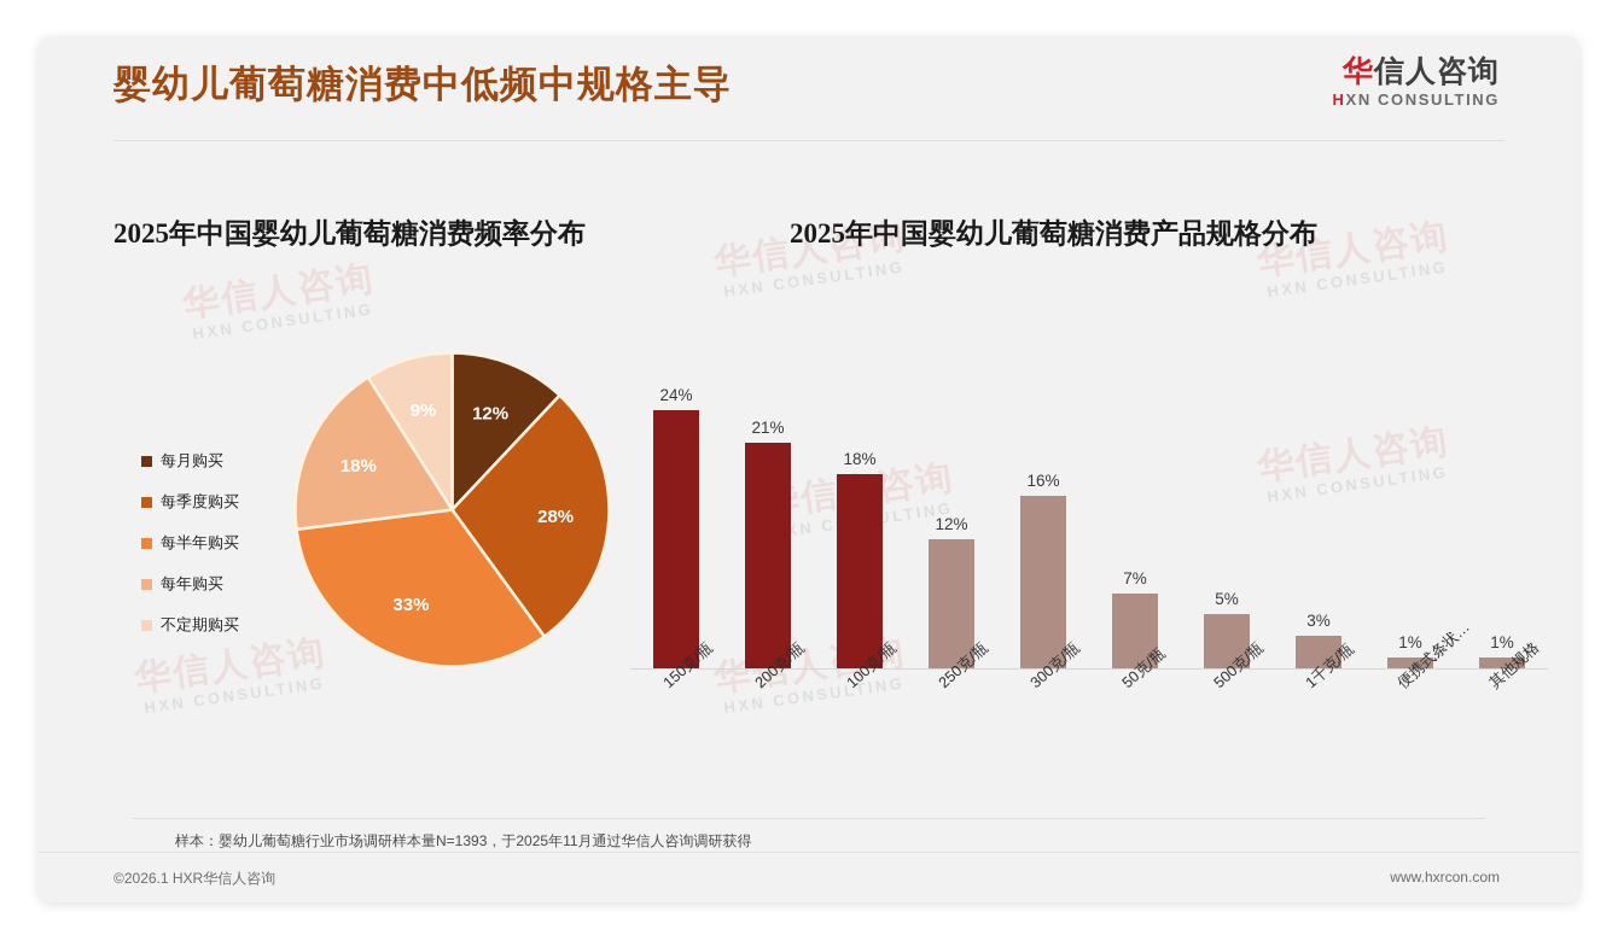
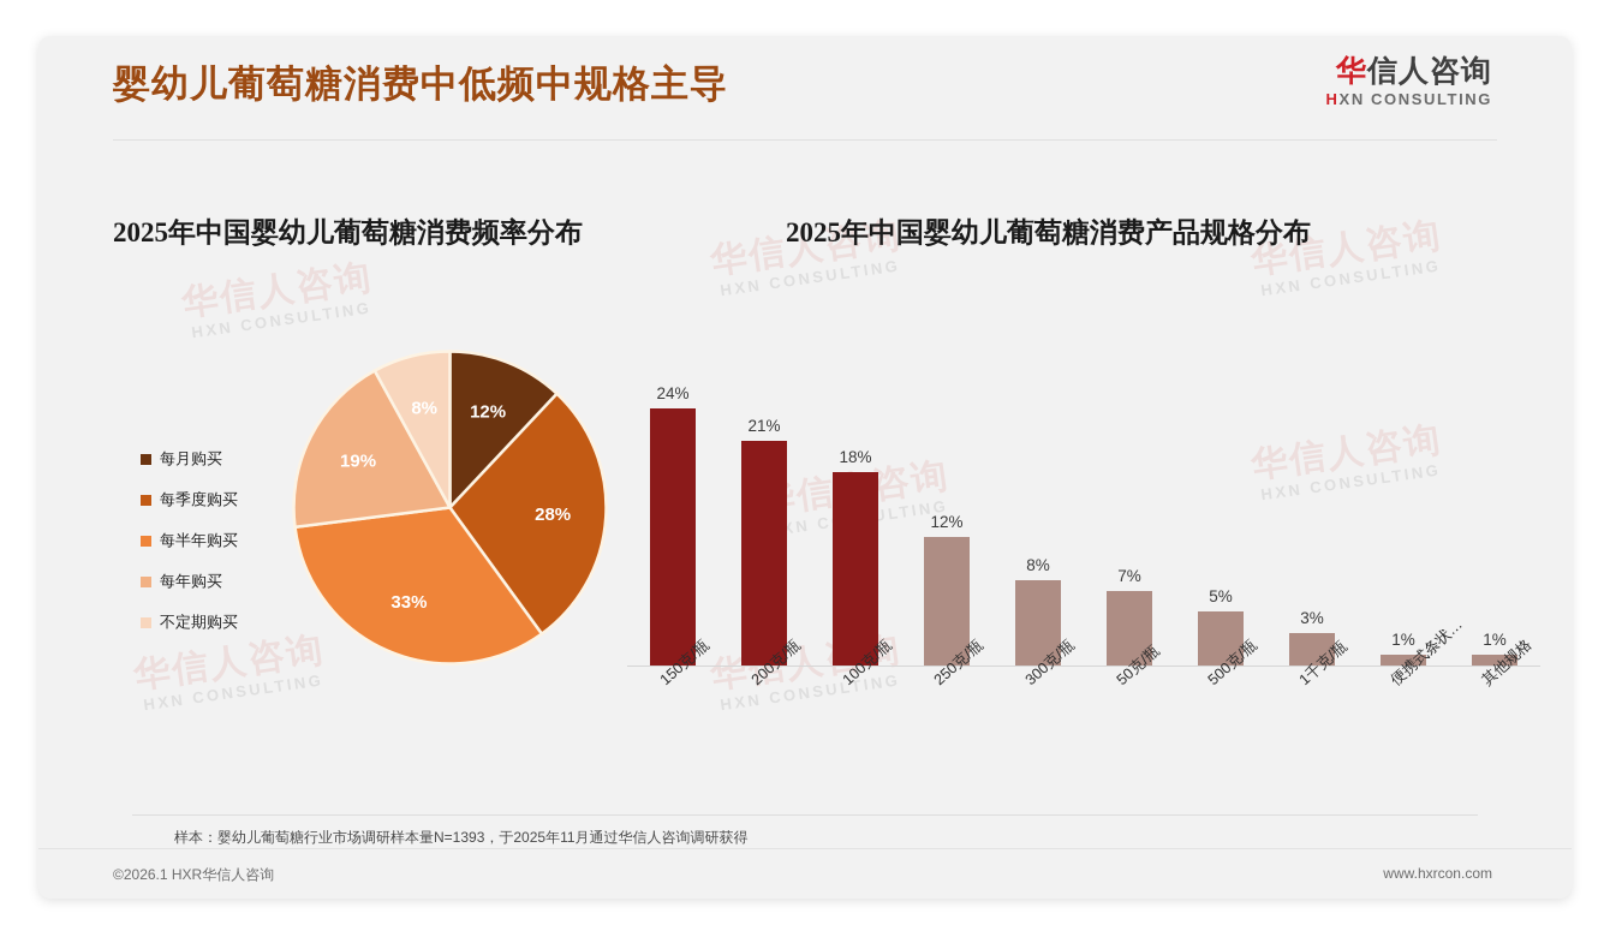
2025年中国婴幼儿葡萄糖消费频率分布/每年购买: 18% -> 19%
2025年中国婴幼儿葡萄糖消费频率分布/不定期购买: 9% -> 8%
2025年中国婴幼儿葡萄糖消费产品规格分布/300克/瓶: 16% -> 8%
